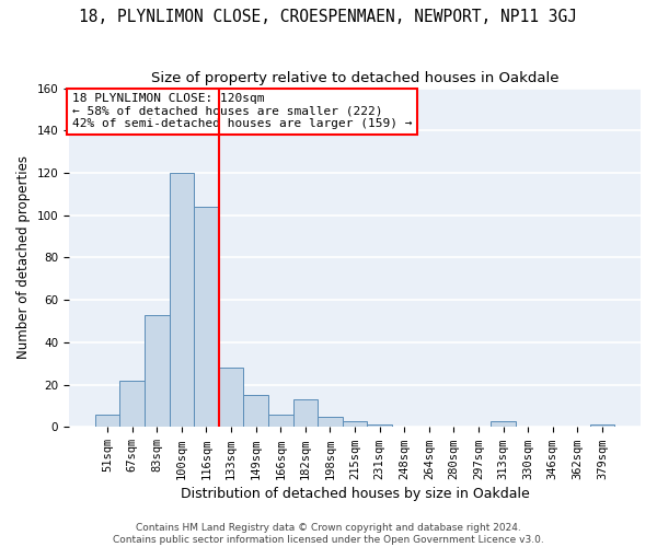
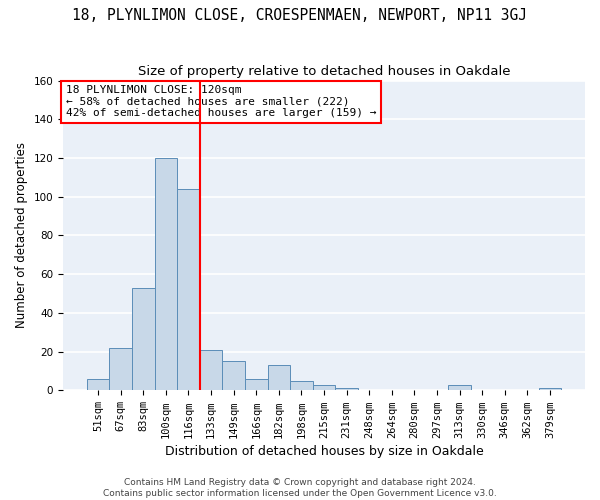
133sqm: 28 -> 21
